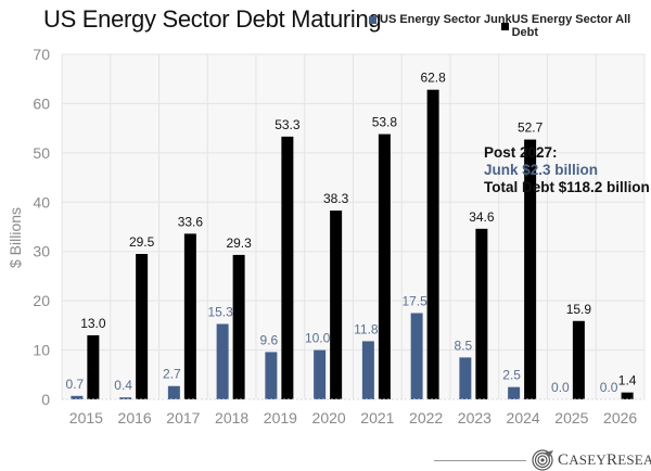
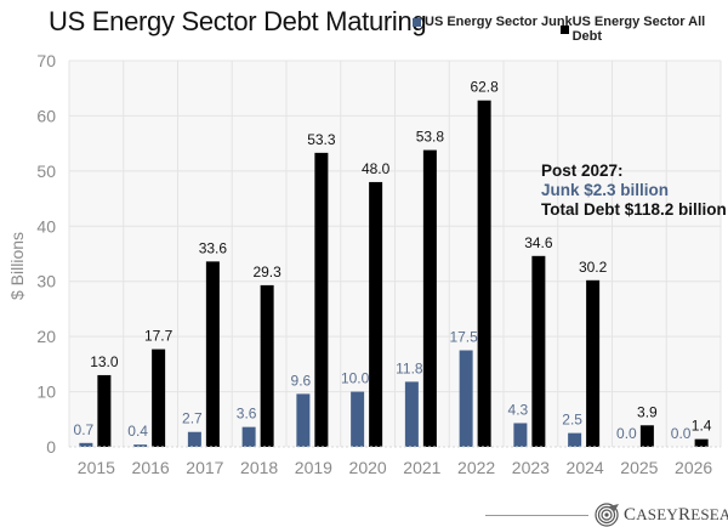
US Energy Sector All Debt/2016: 29.5 -> 17.7
US Energy Sector Junk/2018: 15.3 -> 3.6
US Energy Sector All Debt/2020: 38.3 -> 48.0
US Energy Sector Junk/2023: 8.5 -> 4.3
US Energy Sector All Debt/2024: 52.7 -> 30.2
US Energy Sector All Debt/2025: 15.9 -> 3.9
